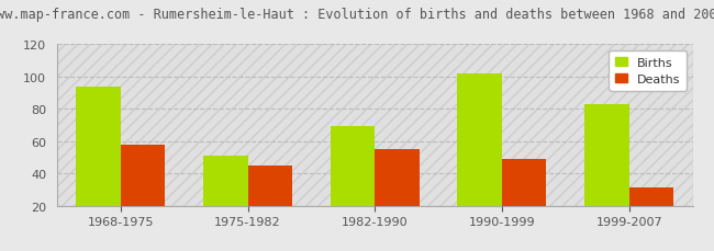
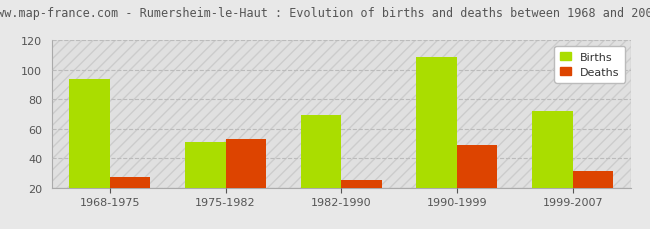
Deaths/1968-1975: 58 -> 27
Deaths/1975-1982: 45 -> 53
Deaths/1982-1990: 55 -> 25
Births/1990-1999: 102 -> 109
Births/1999-2007: 83 -> 72
